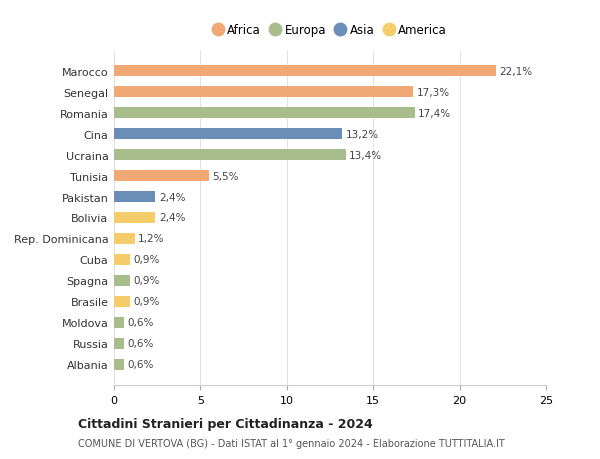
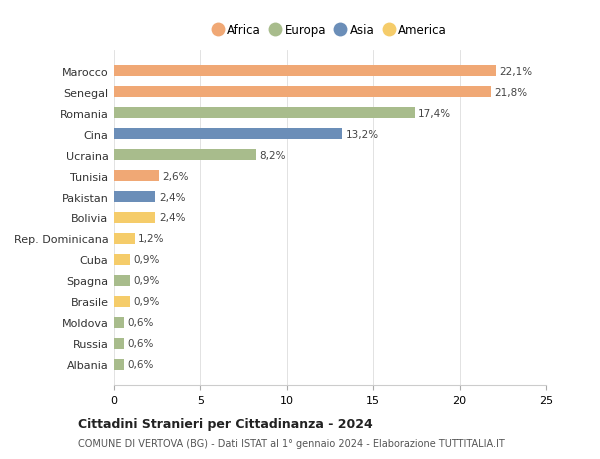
Senegal: 17,3% -> 21,8%
Ucraina: 13,4% -> 8,2%
Tunisia: 5,5% -> 2,6%
